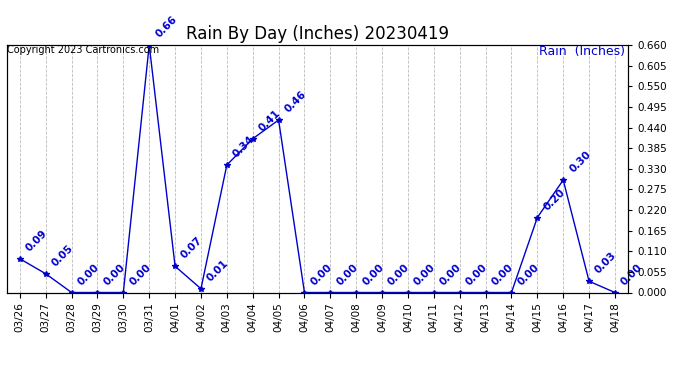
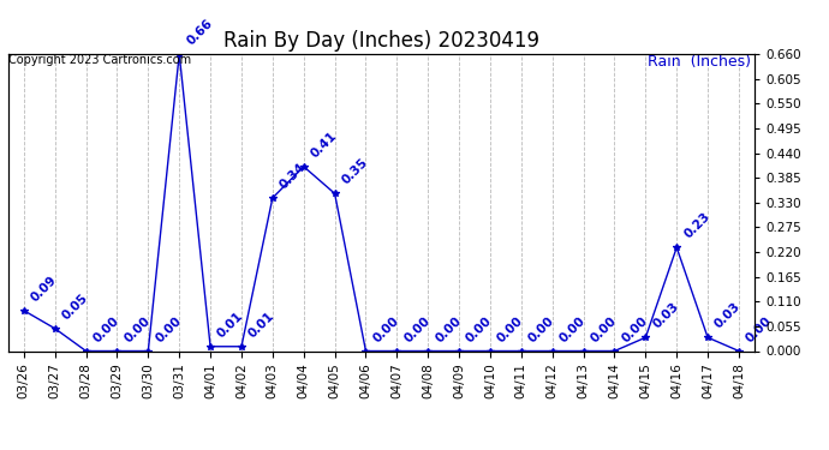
04/01: 0.07 -> 0.01
04/05: 0.46 -> 0.35
04/15: 0.20 -> 0.03
04/16: 0.30 -> 0.23
